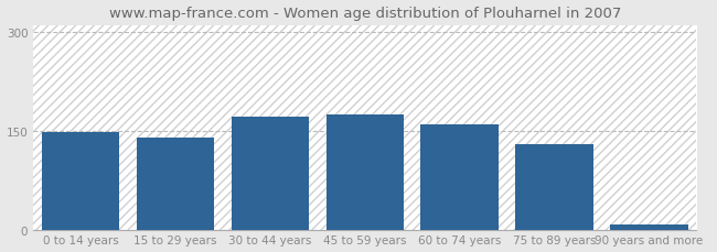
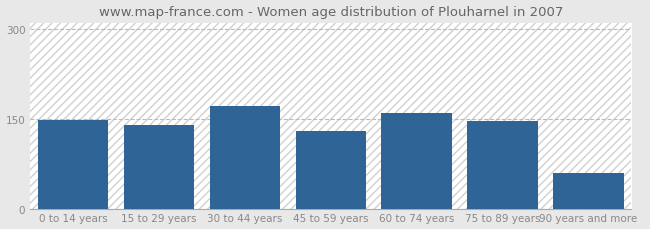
45 to 59 years: 174 -> 130
75 to 89 years: 130 -> 146
90 years and more: 8 -> 60
